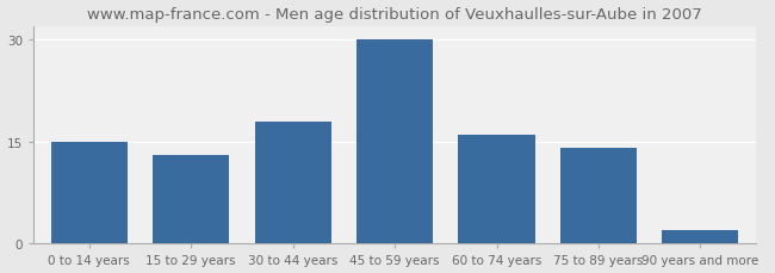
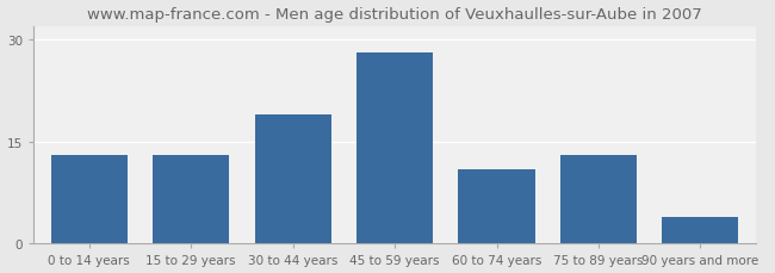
0 to 14 years: 15 -> 13
30 to 44 years: 18 -> 19
45 to 59 years: 30 -> 28
60 to 74 years: 16 -> 11
75 to 89 years: 14 -> 13
90 years and more: 2 -> 4
